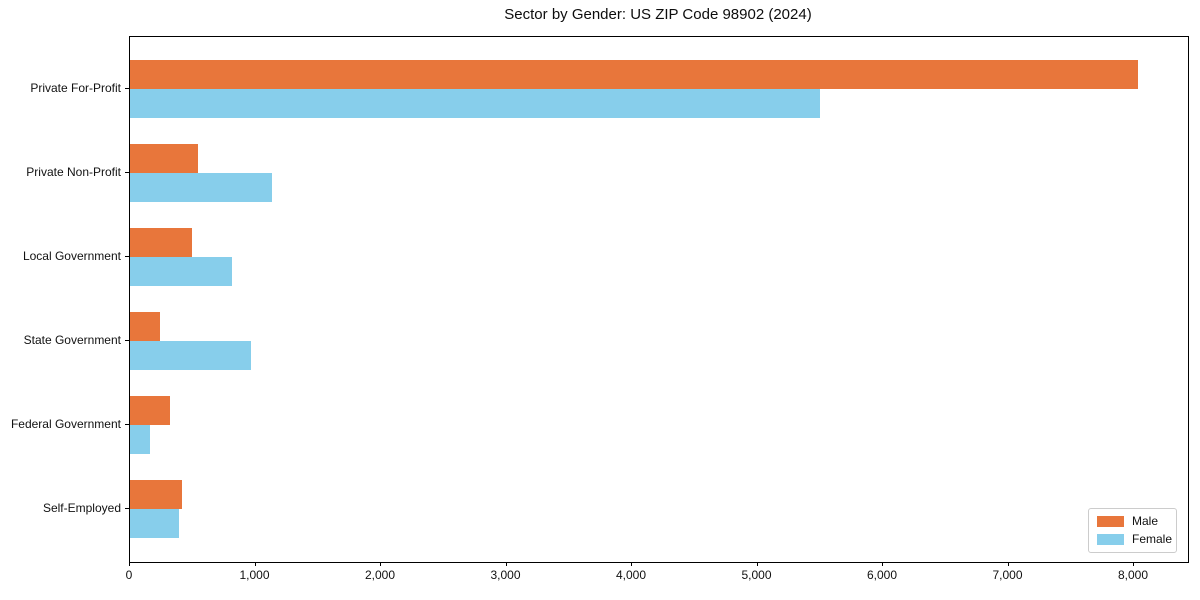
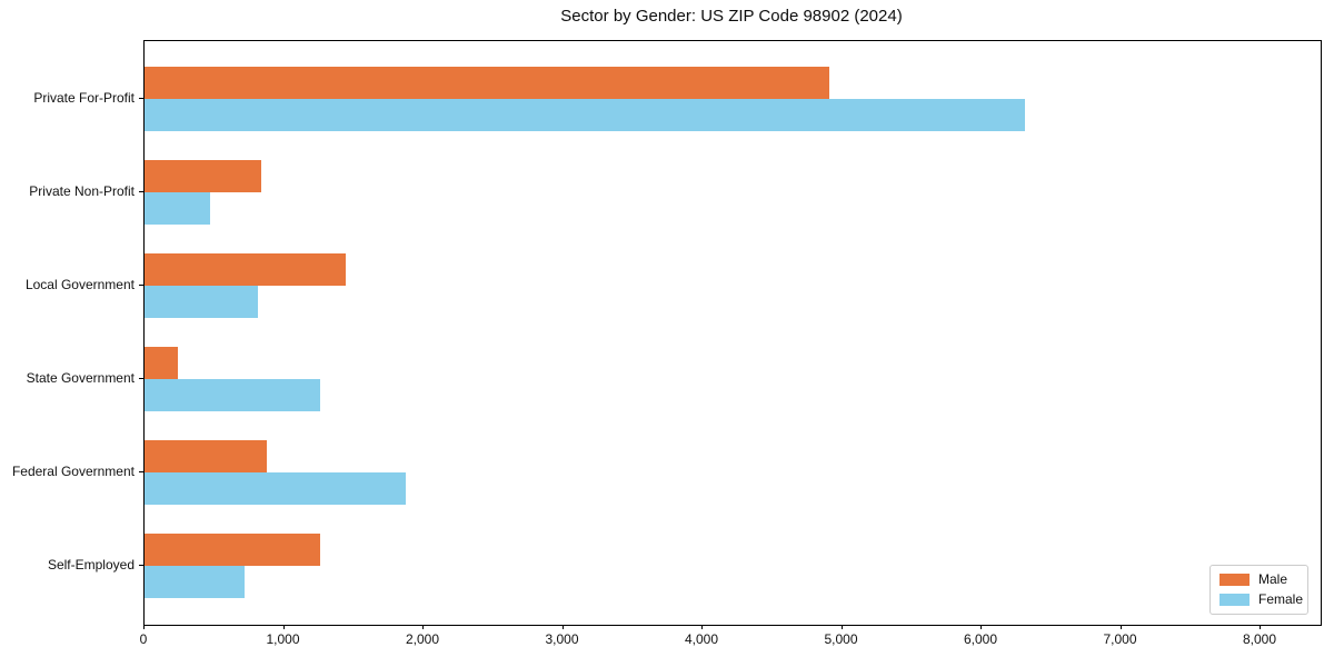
Male/Private For-Profit: 8030 -> 4910
Female/Private For-Profit: 5500 -> 6310
Male/Private Non-Profit: 540 -> 840
Female/Private Non-Profit: 1140 -> 470
Male/Local Government: 500 -> 1440
Female/State Government: 960 -> 1260
Male/Federal Government: 320 -> 880
Female/Federal Government: 160 -> 1870
Male/Self-Employed: 410 -> 1260
Female/Self-Employed: 390 -> 720
